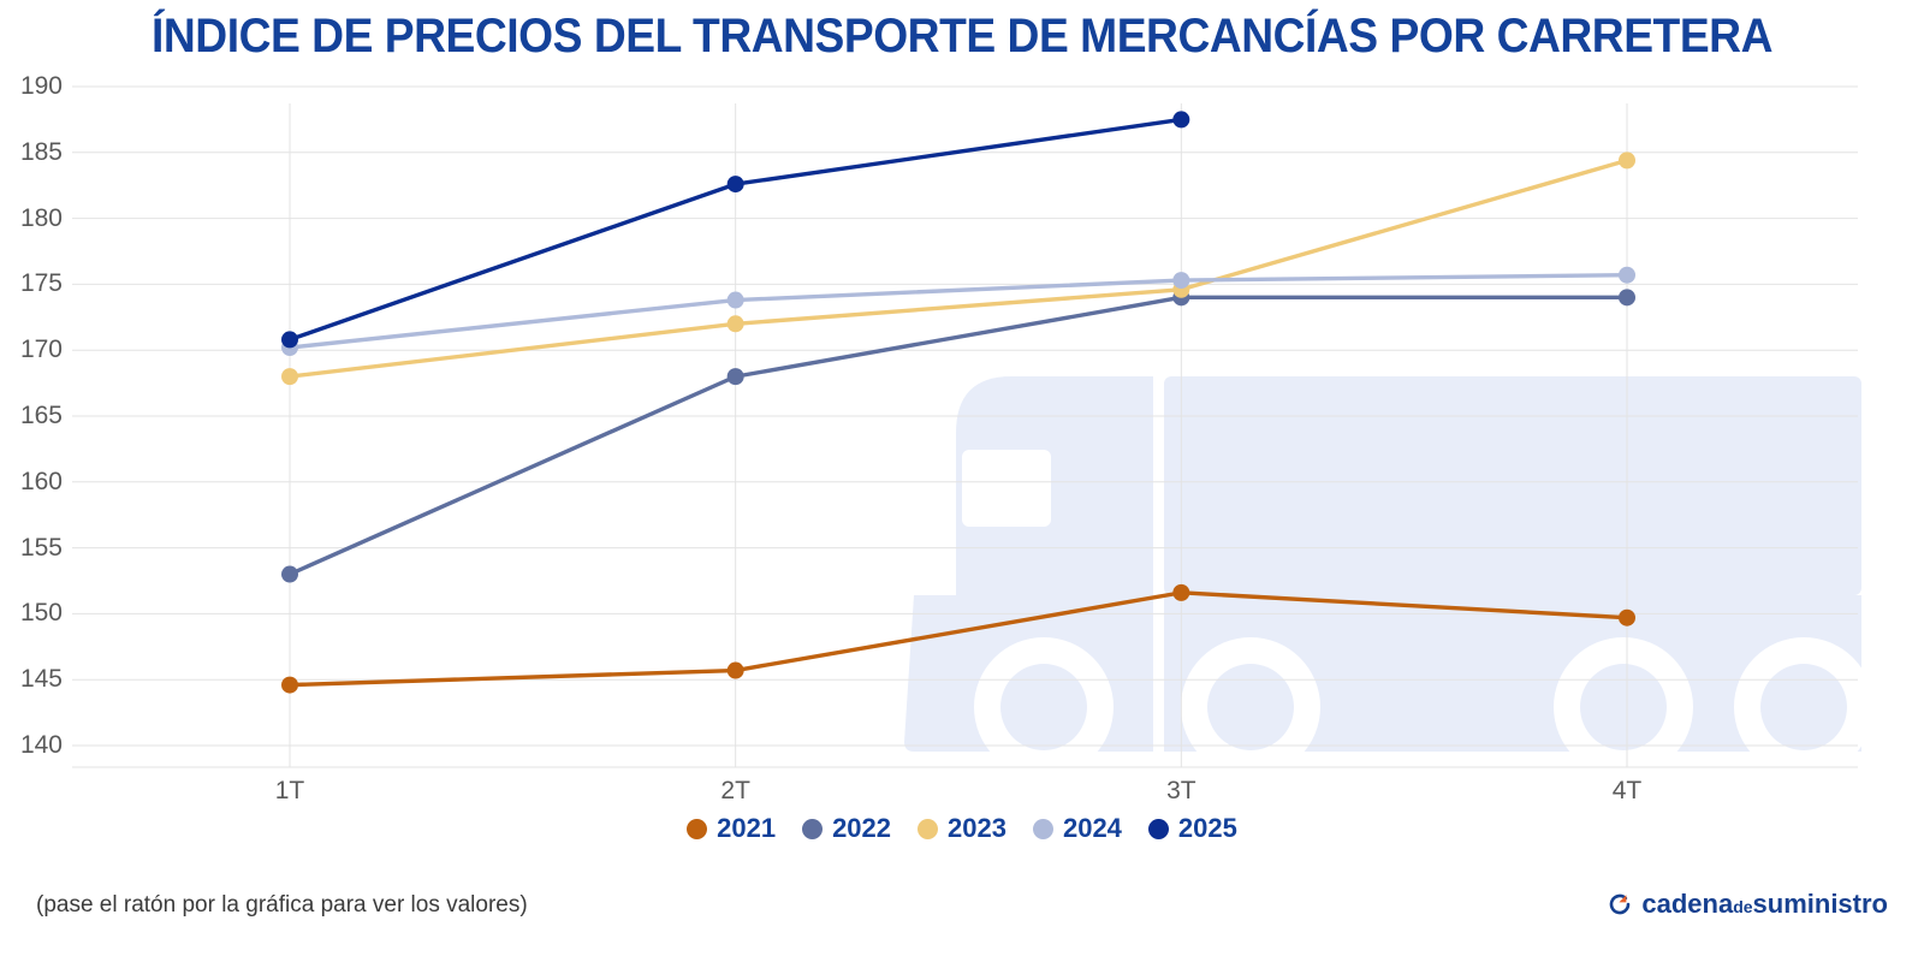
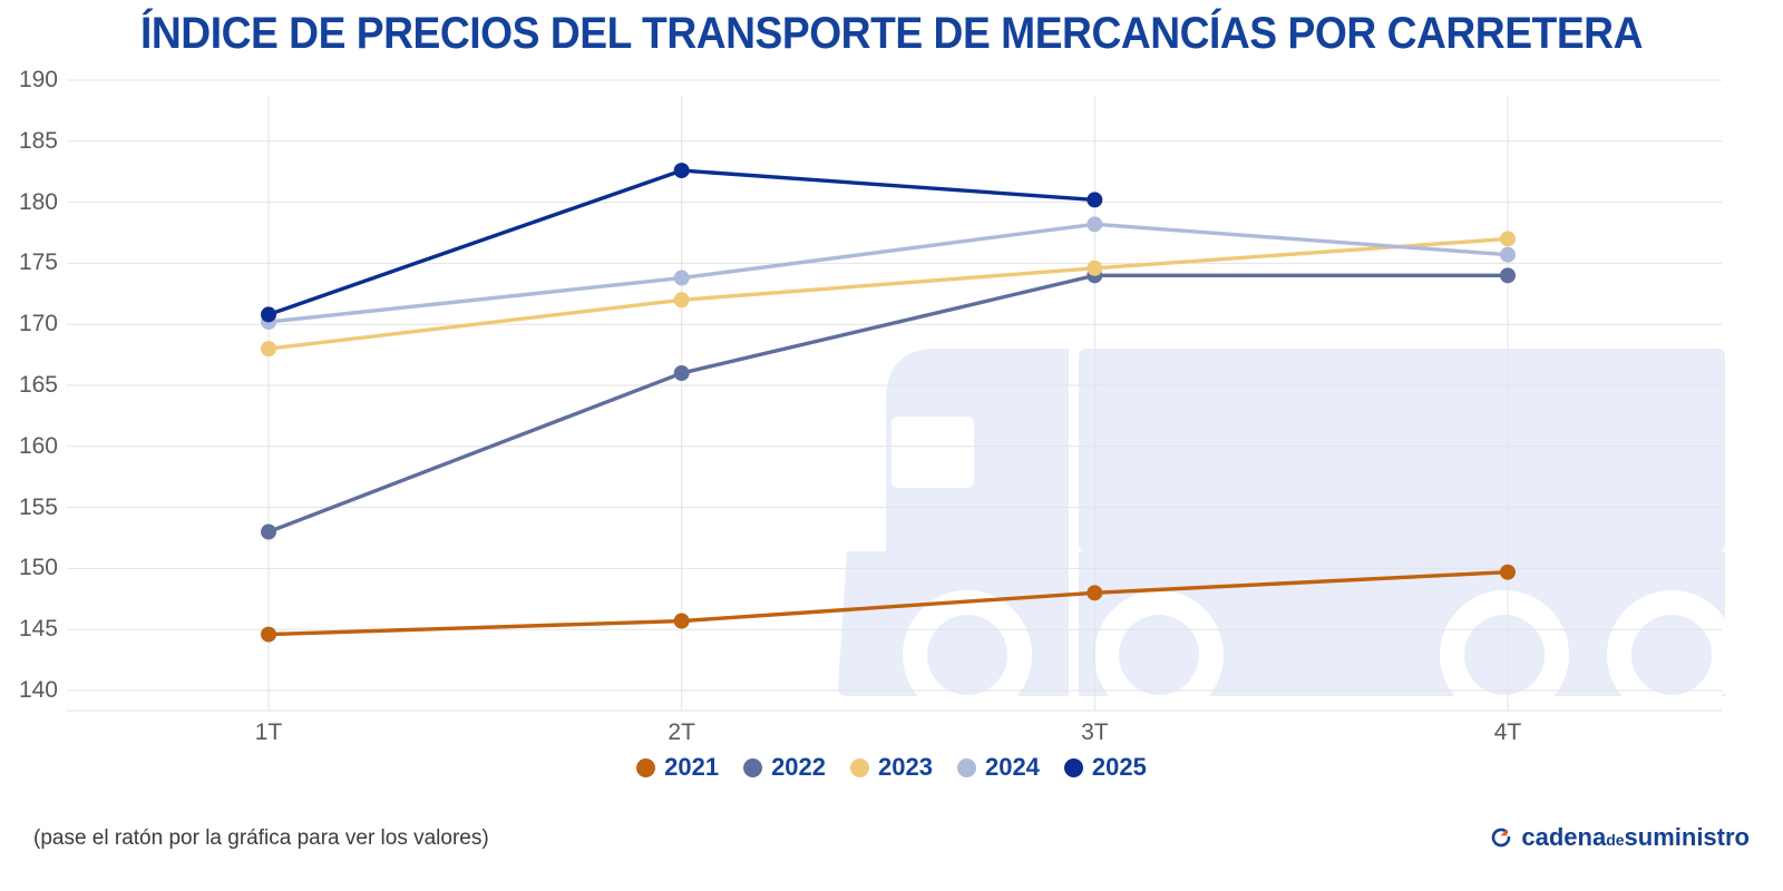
2022/2T: 168 -> 166
2021/3T: 151.6 -> 148.0
2024/3T: 175.3 -> 178.2
2025/3T: 187.5 -> 180.2
2023/4T: 184.4 -> 177.0
